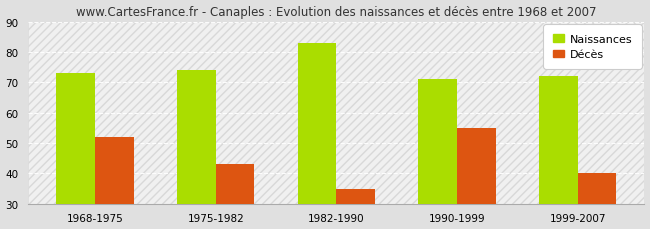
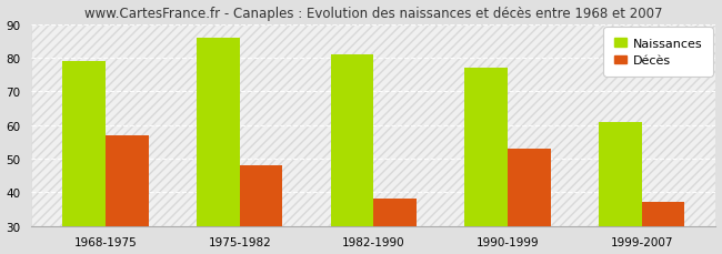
Naissances/1968-1975: 73 -> 79
Décès/1968-1975: 52 -> 57
Naissances/1975-1982: 74 -> 86
Décès/1975-1982: 43 -> 48
Naissances/1982-1990: 83 -> 81
Décès/1982-1990: 35 -> 38
Naissances/1990-1999: 71 -> 77
Décès/1990-1999: 55 -> 53
Naissances/1999-2007: 72 -> 61
Décès/1999-2007: 40 -> 37
